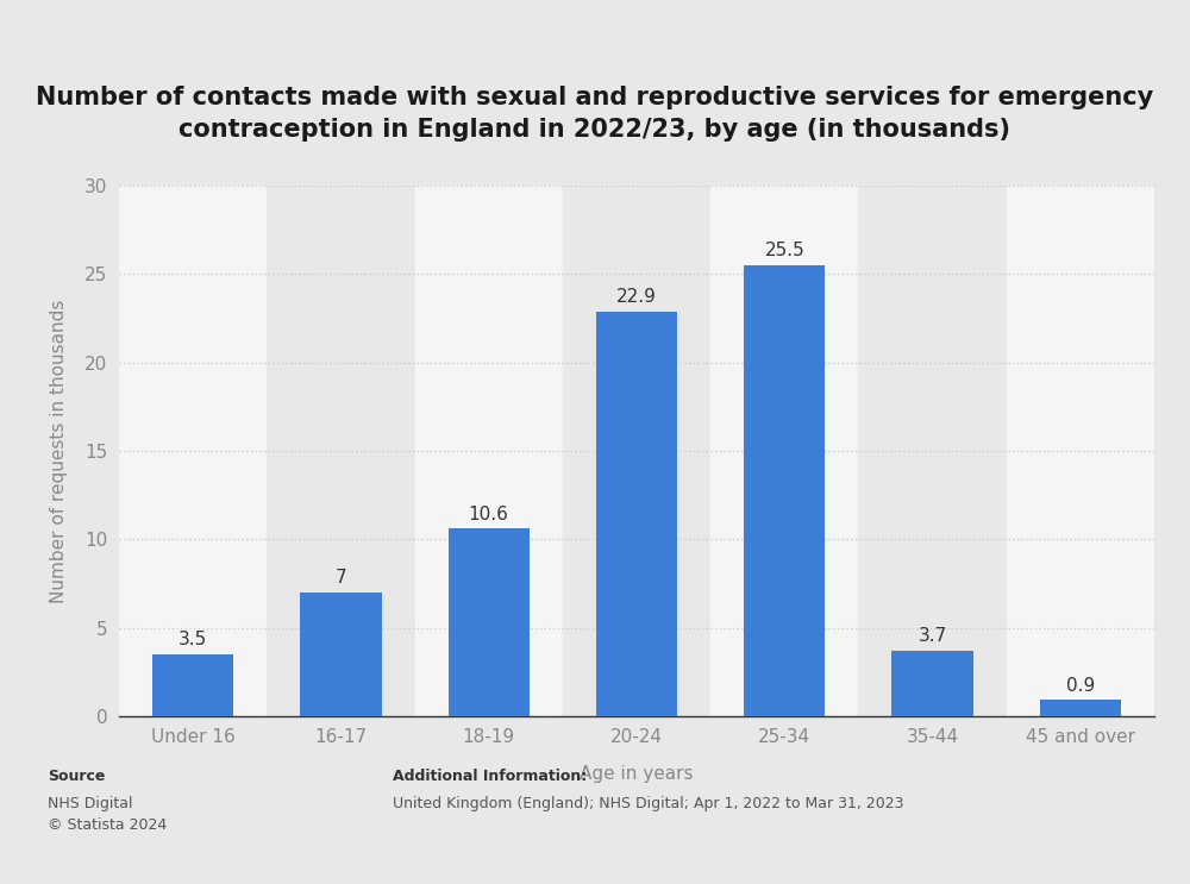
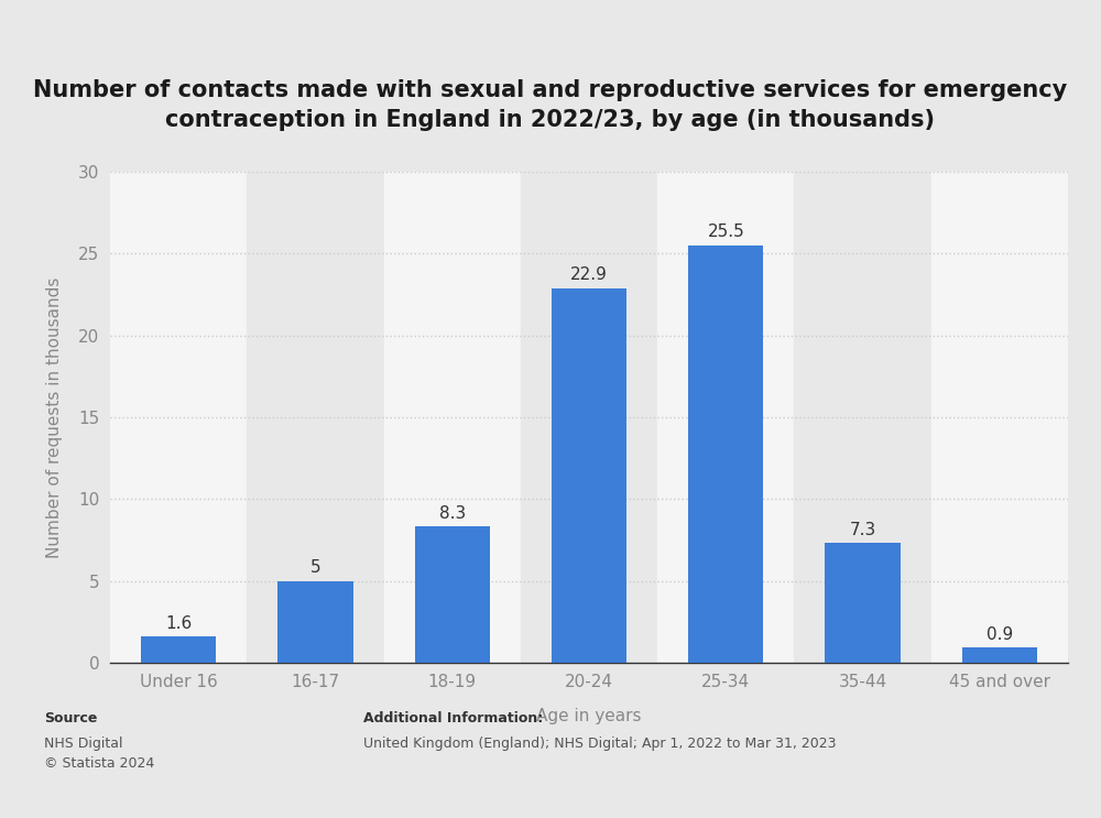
Under 16: 3.5 -> 1.6
16-17: 7 -> 5
18-19: 10.6 -> 8.3
35-44: 3.7 -> 7.3
